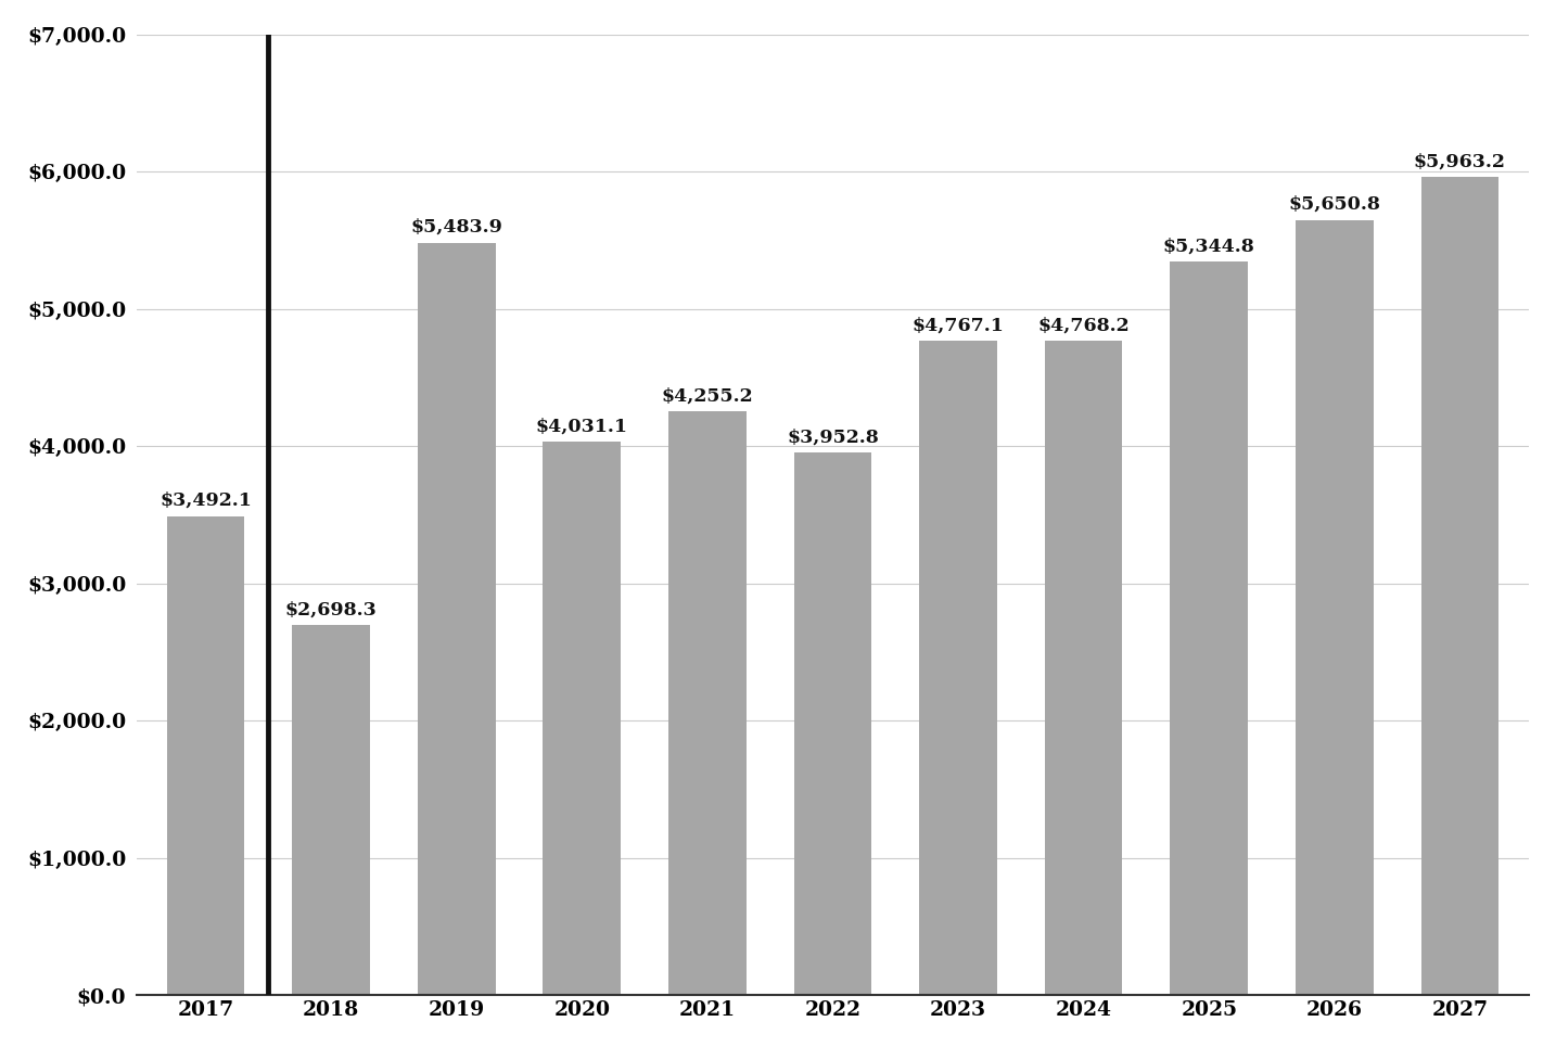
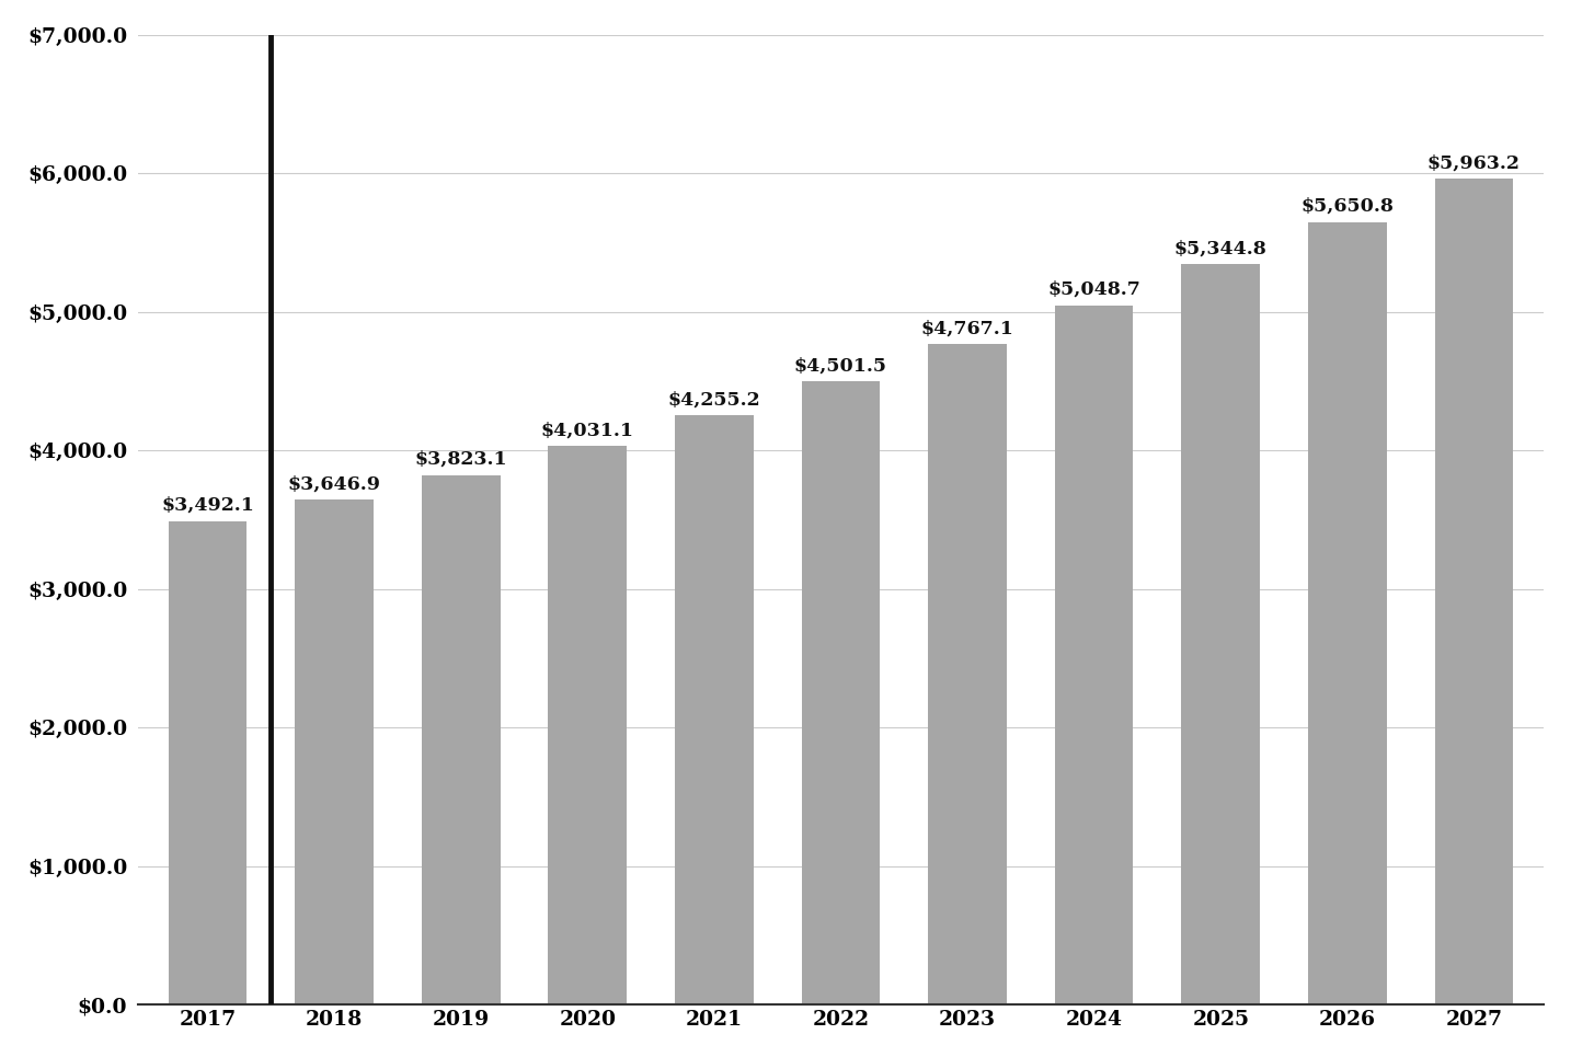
2018: $2,698.3 -> $3,646.9
2019: $5,483.9 -> $3,823.1
2022: $3,952.8 -> $4,501.5
2024: $4,768.2 -> $5,048.7
